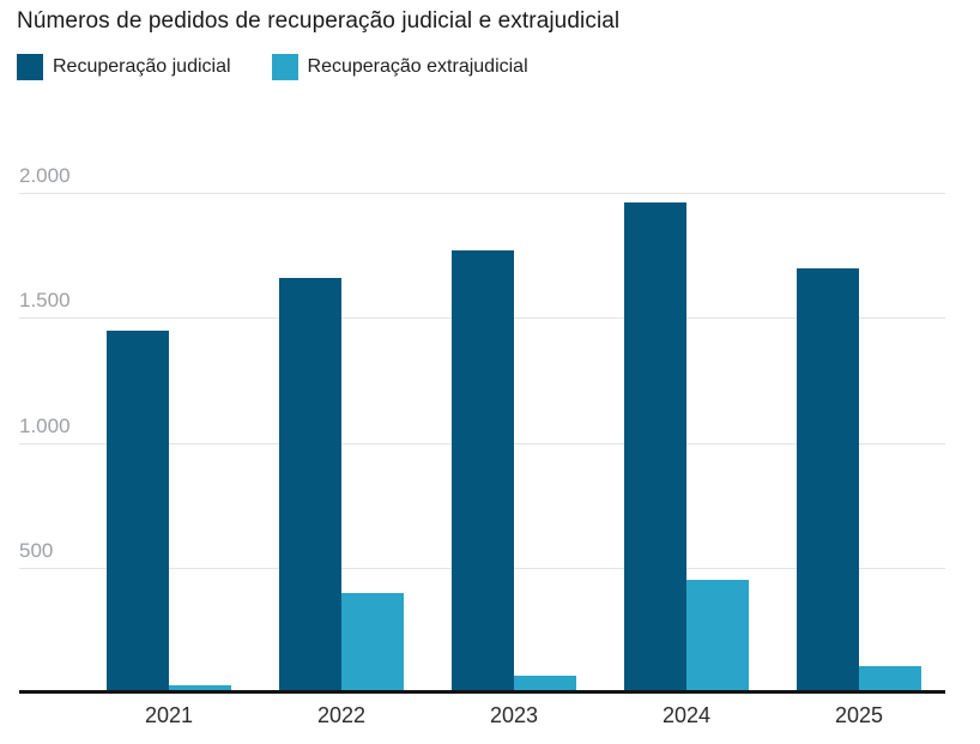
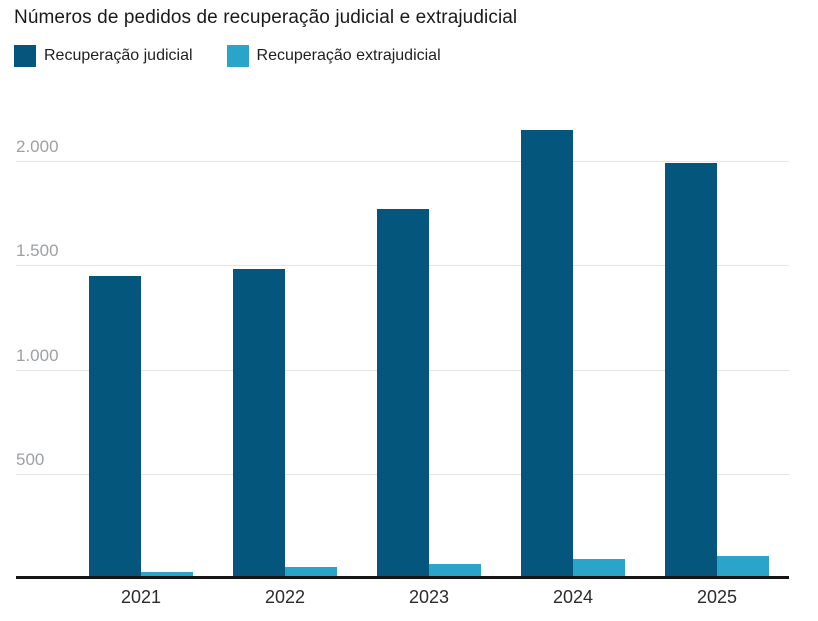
Recuperação judicial/2022: 1660 -> 1480
Recuperação extrajudicial/2022: 400 -> 60
Recuperação judicial/2024: 1960 -> 2150
Recuperação extrajudicial/2024: 450 -> 90
Recuperação judicial/2025: 1700 -> 1990
